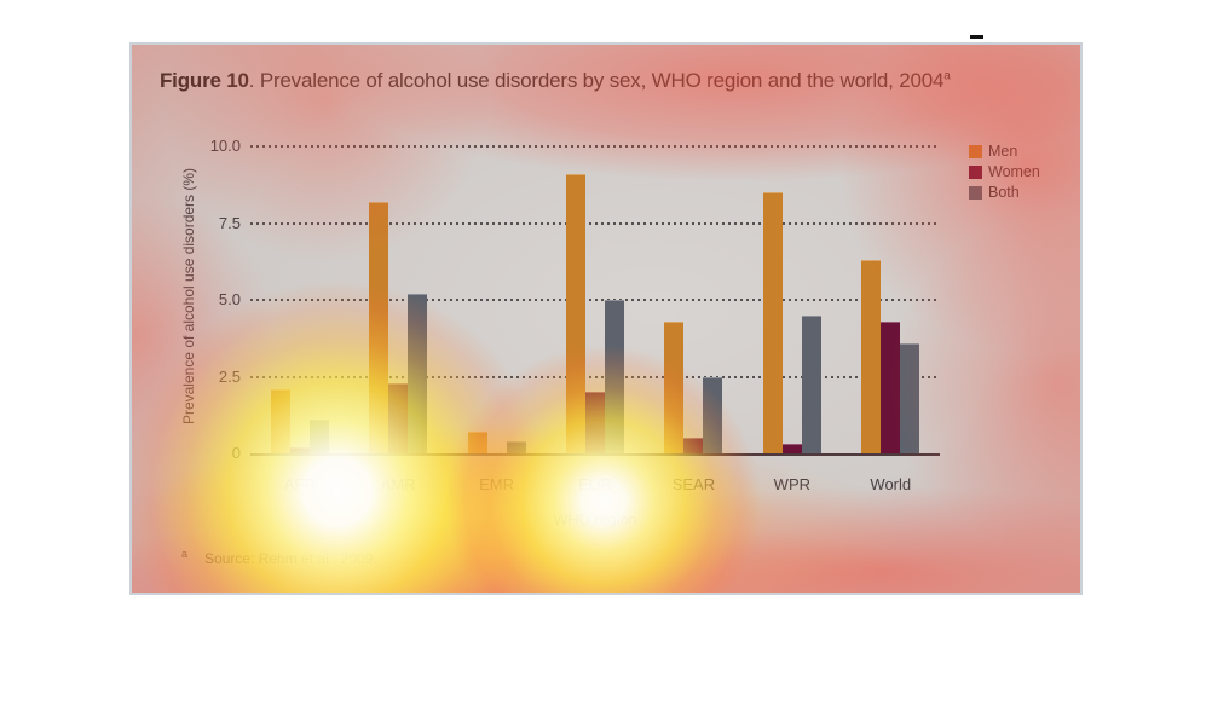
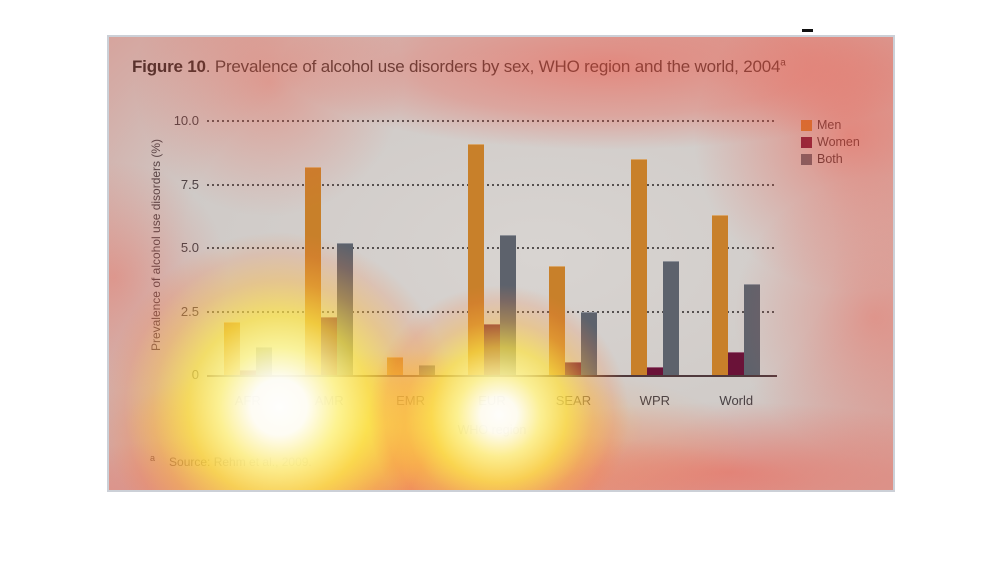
Both/EUR: 5.0 -> 5.5
Women/World: 4.3 -> 0.9
